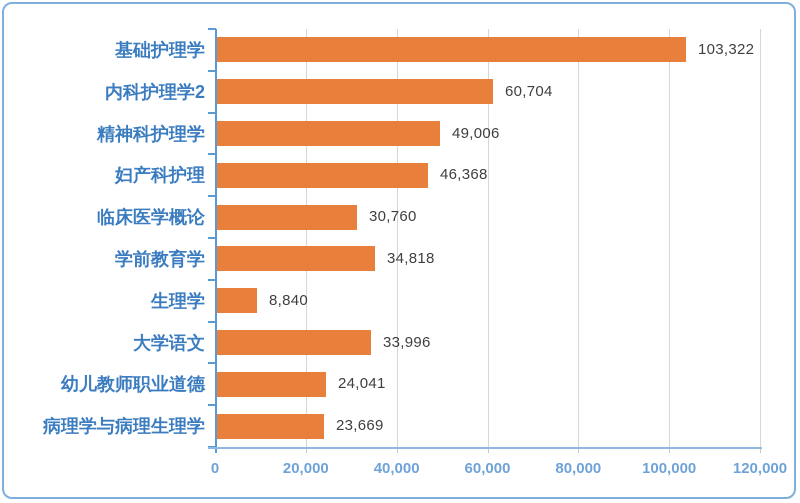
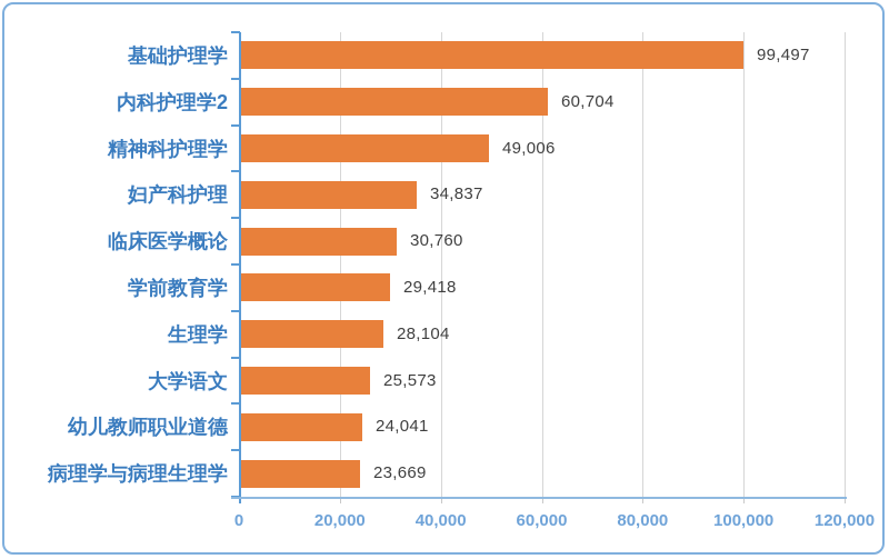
基础护理学: 103,322 -> 99,497
妇产科护理: 46,368 -> 34,837
学前教育学: 34,818 -> 29,418
生理学: 8,840 -> 28,104
大学语文: 33,996 -> 25,573
